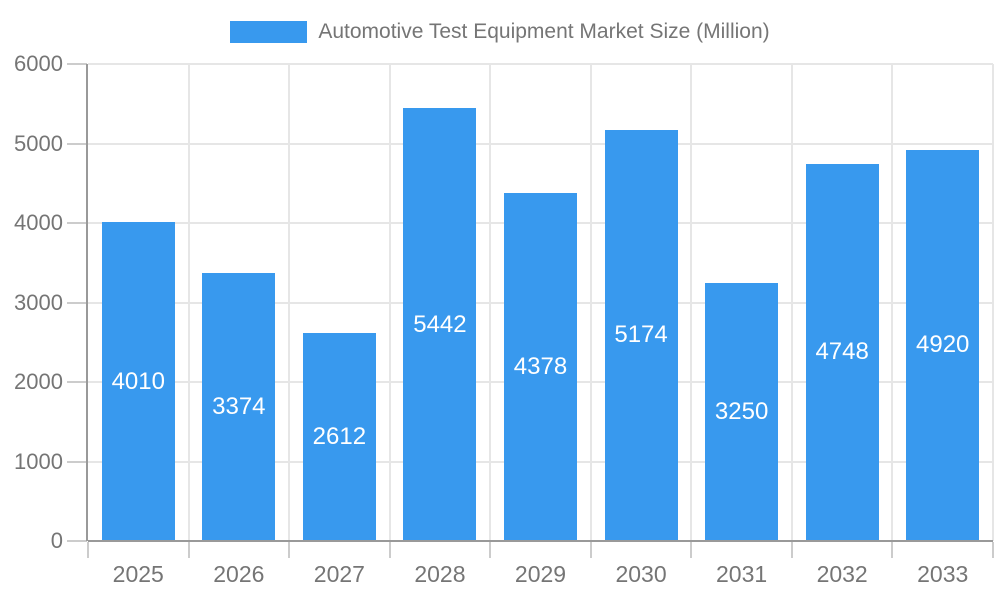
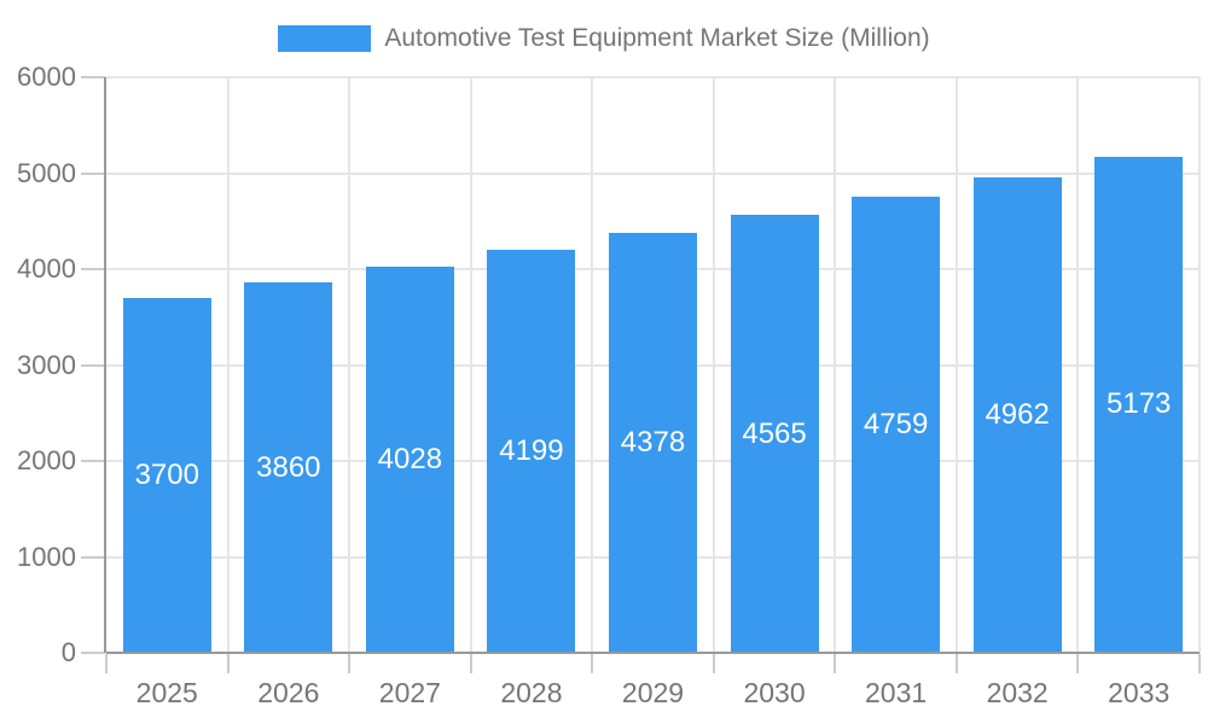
2025: 4010 -> 3700
2026: 3374 -> 3860
2027: 2612 -> 4028
2028: 5442 -> 4199
2030: 5174 -> 4565
2031: 3250 -> 4759
2032: 4748 -> 4962
2033: 4920 -> 5173
